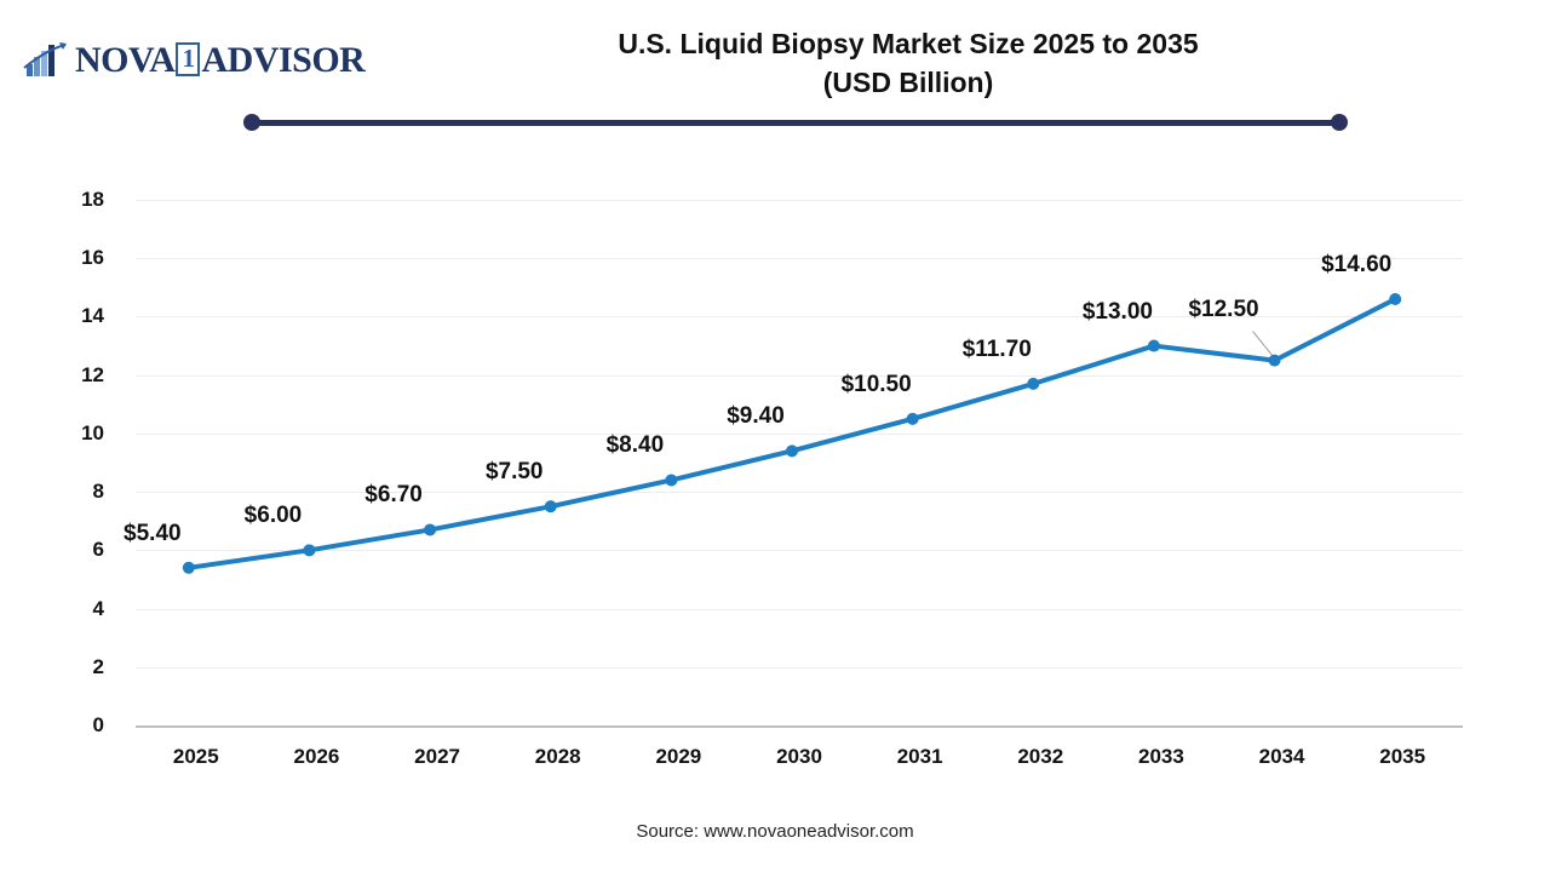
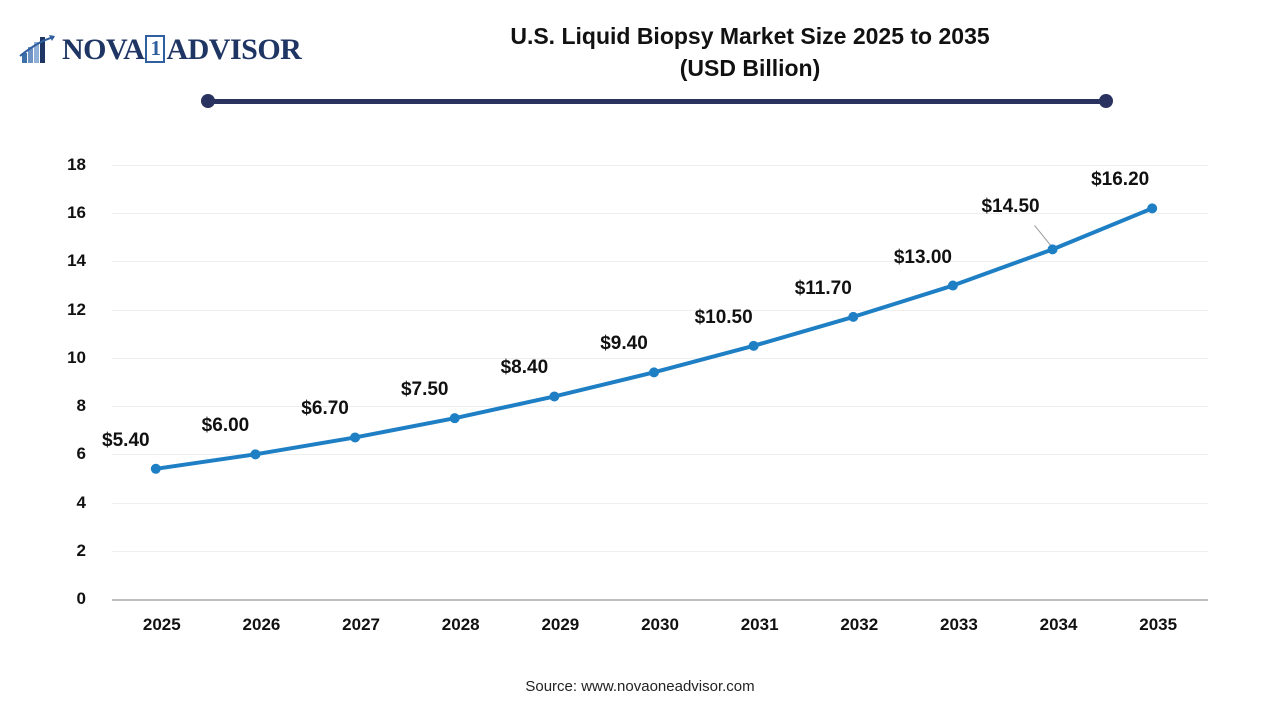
2034: $12.50 -> $14.50
2035: $14.60 -> $16.20
